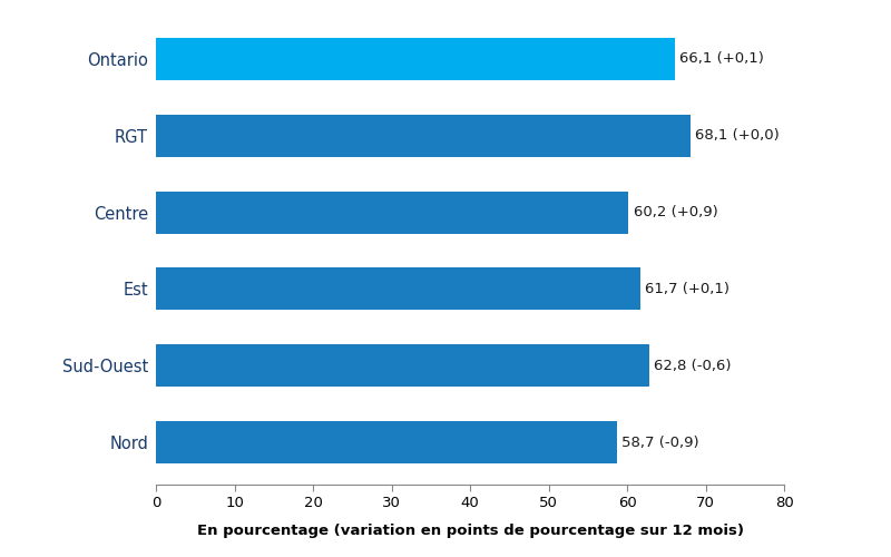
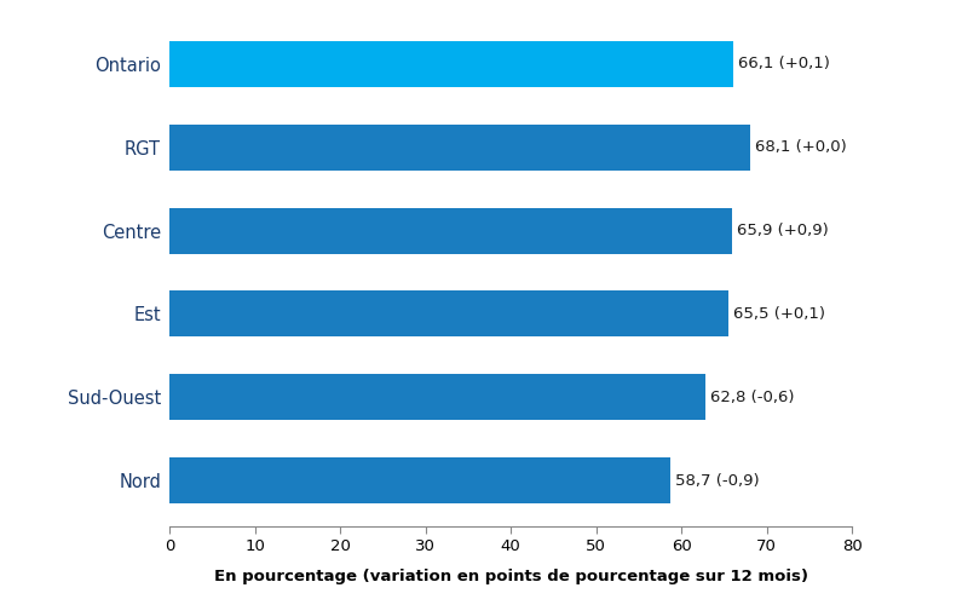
Centre: 60,2 -> 65,9
Est: 61,7 -> 65,5
